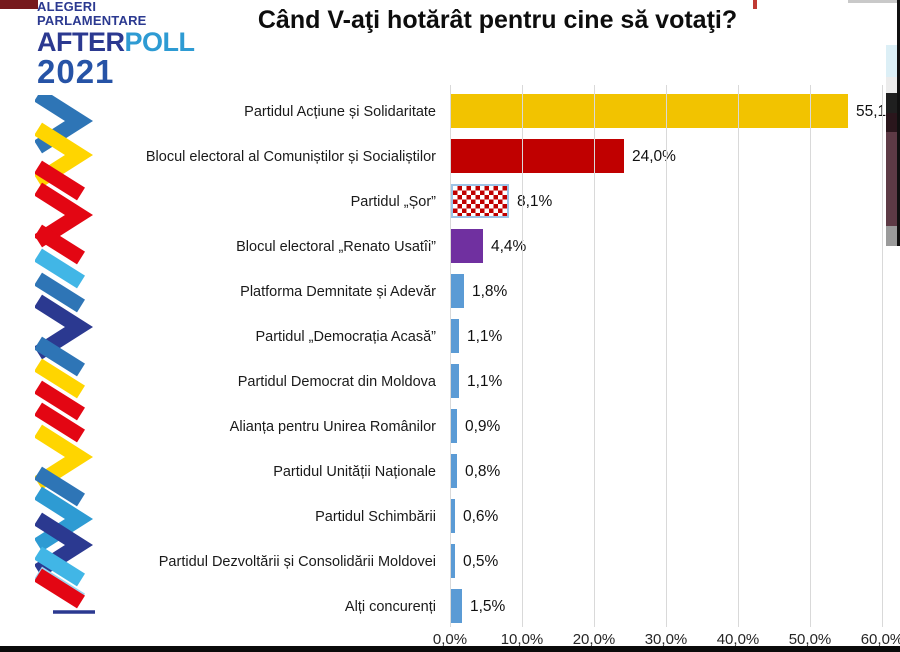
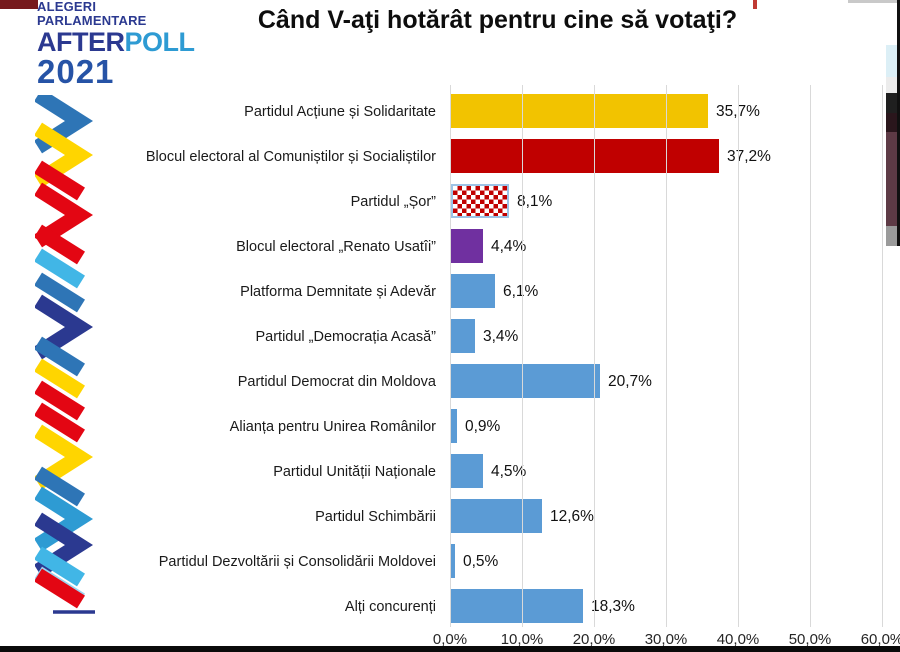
Partidul Acțiune și Solidaritate: 55,1% -> 35,7%
Blocul electoral al Comuniștilor și Socialiștilor: 24,0% -> 37,2%
Platforma Demnitate și Adevăr: 1,8% -> 6,1%
Partidul „Democrația Acasă”: 1,1% -> 3,4%
Partidul Democrat din Moldova: 1,1% -> 20,7%
Partidul Unității Naționale: 0,8% -> 4,5%
Partidul Schimbării: 0,6% -> 12,6%
Alți concurenți: 1,5% -> 18,3%
